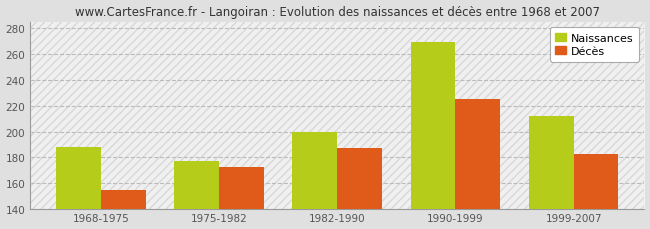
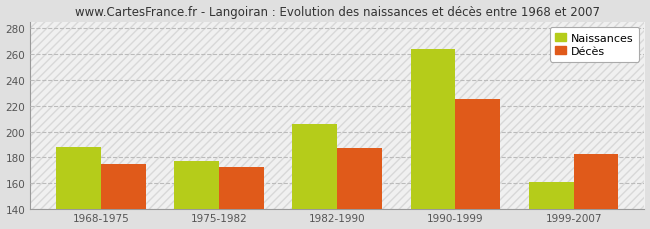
Décès/1968-1975: 155 -> 175
Naissances/1982-1990: 200 -> 206
Naissances/1990-1999: 269 -> 264
Naissances/1999-2007: 212 -> 161
